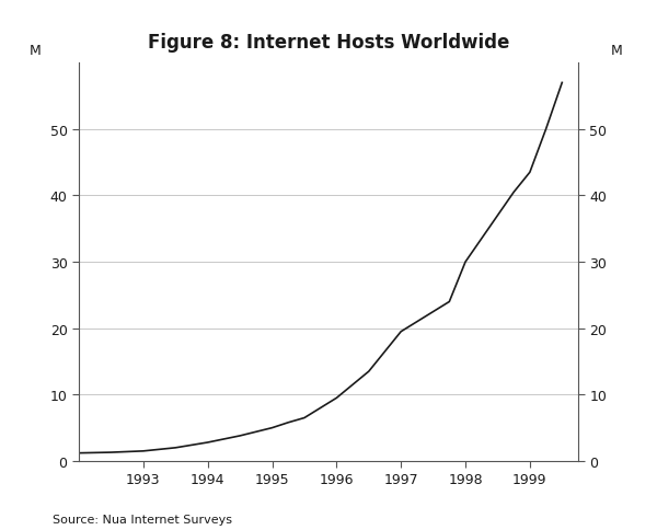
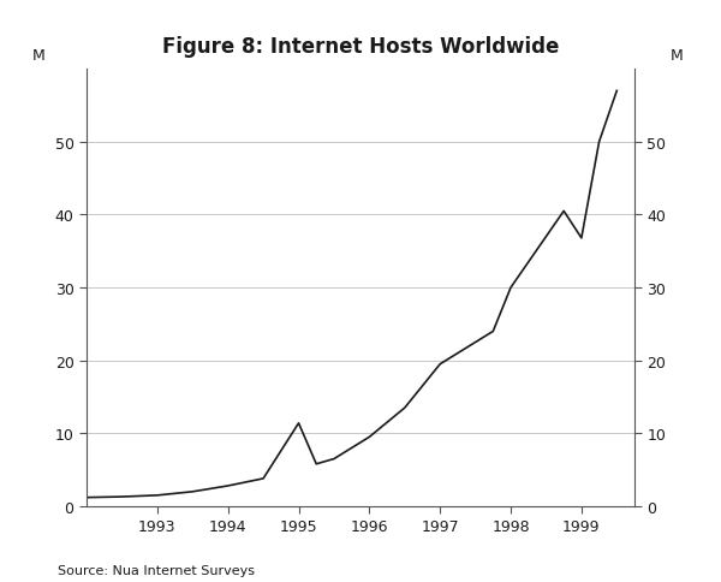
1995: 5.0 -> 11.4
1999: 43.5 -> 36.8
